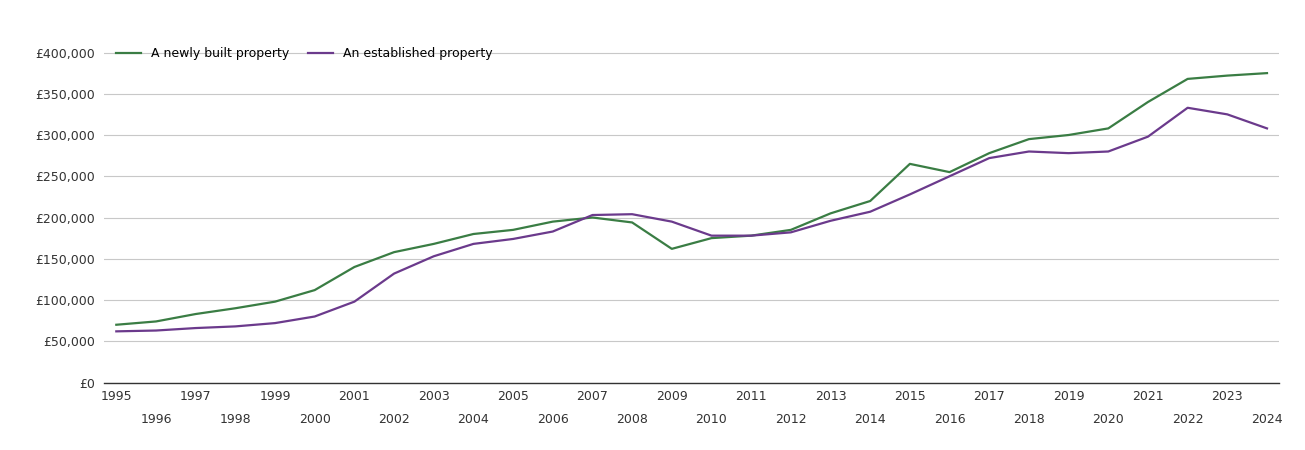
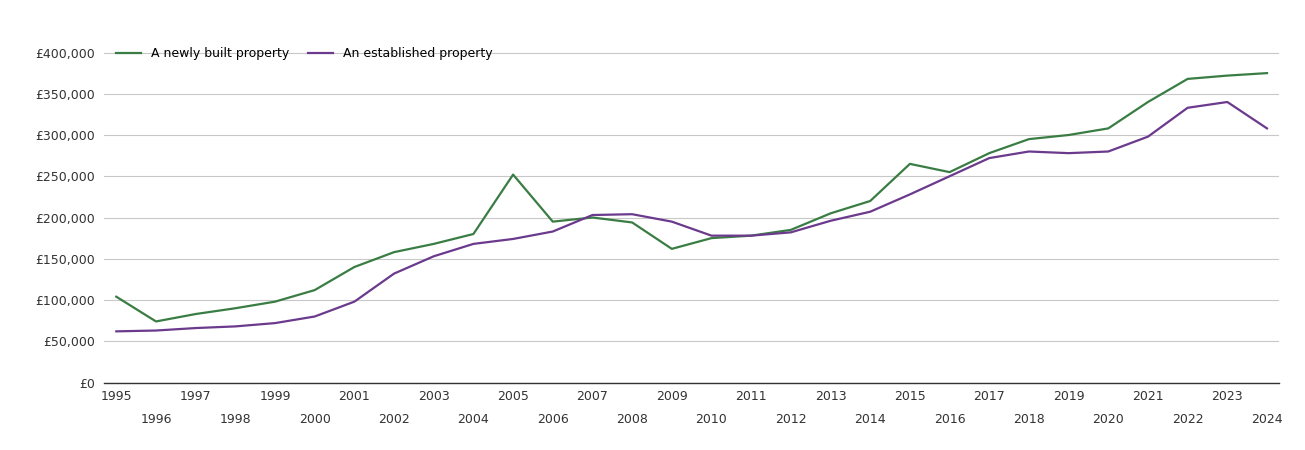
A newly built property/1995: £70,000 -> £104,000
A newly built property/2005: £185,000 -> £252,000
An established property/2023: £325,000 -> £340,000
